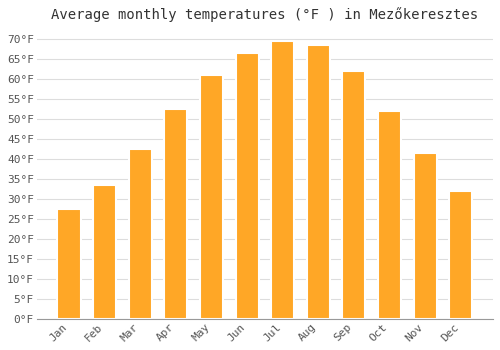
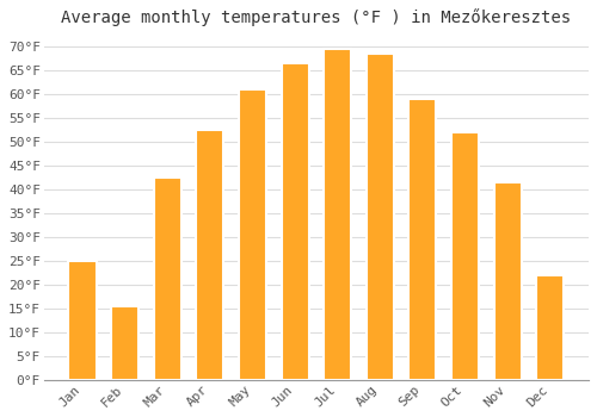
Jan: 27.5°F -> 25.0°F
Feb: 33.5°F -> 15.5°F
Sep: 62.0°F -> 59.0°F
Dec: 32.0°F -> 22.0°F
